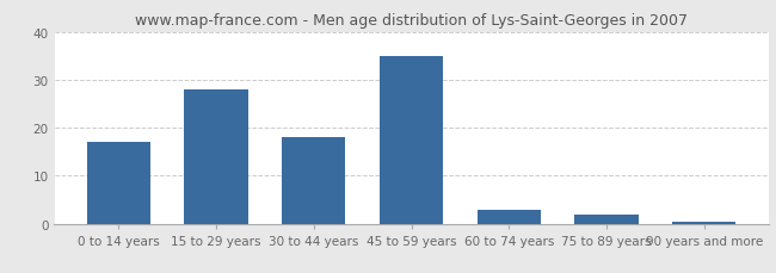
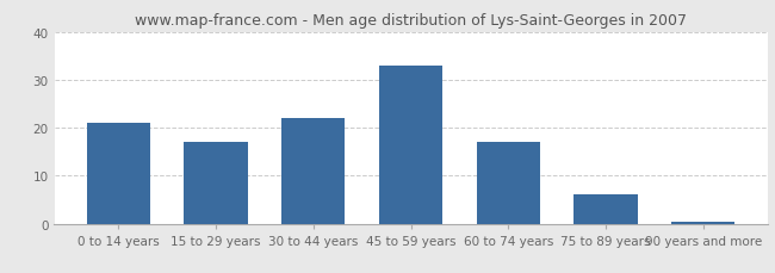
0 to 14 years: 17.0 -> 21.0
15 to 29 years: 28.0 -> 17.0
30 to 44 years: 18.0 -> 22.0
45 to 59 years: 35.0 -> 33.0
60 to 74 years: 3.0 -> 17.0
75 to 89 years: 2.0 -> 6.0
